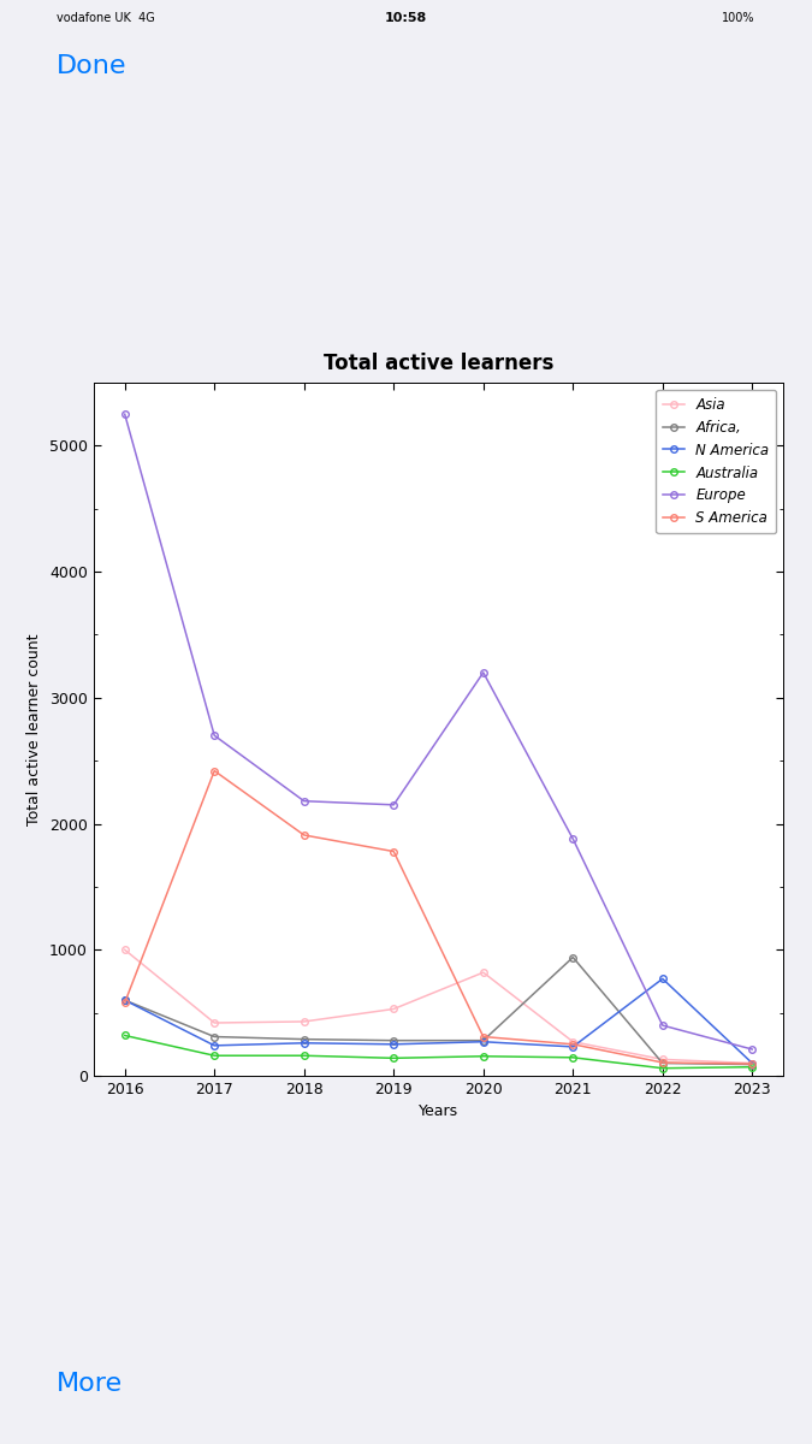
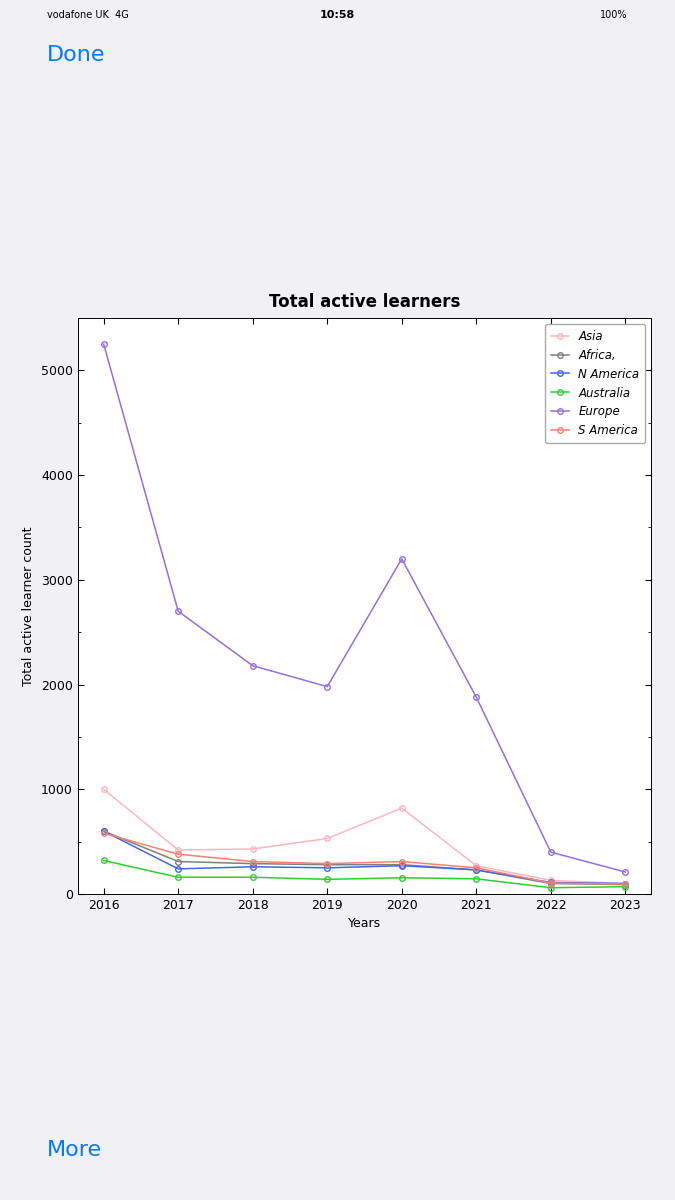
S America/2017: 2420 -> 380
S America/2018: 1910 -> 310
Europe/2019: 2150 -> 1980
S America/2019: 1780 -> 290
Africa,/2021: 940 -> 230
N America/2022: 770 -> 110
